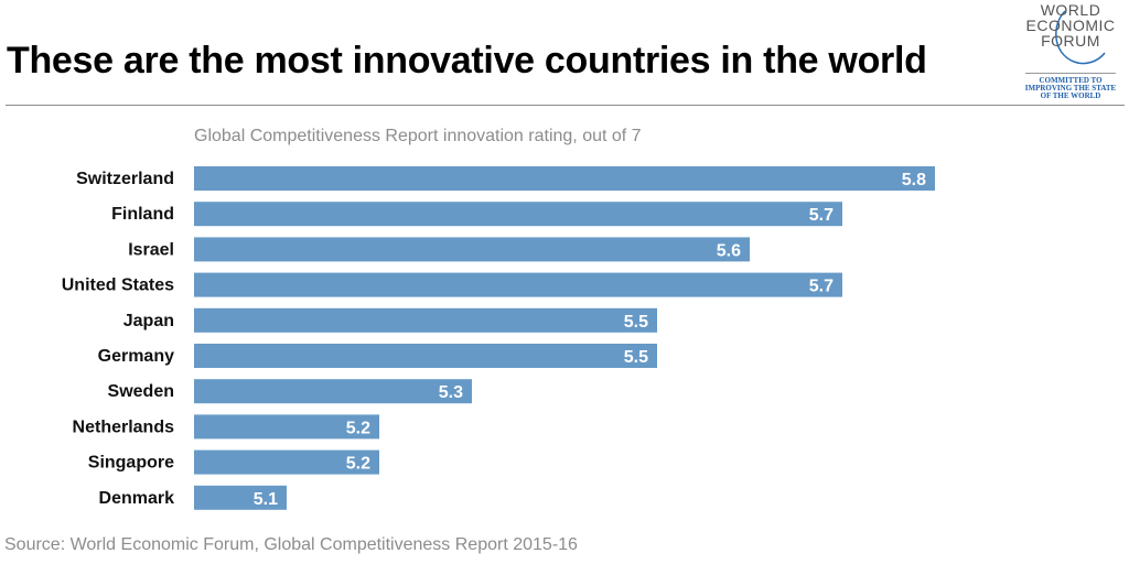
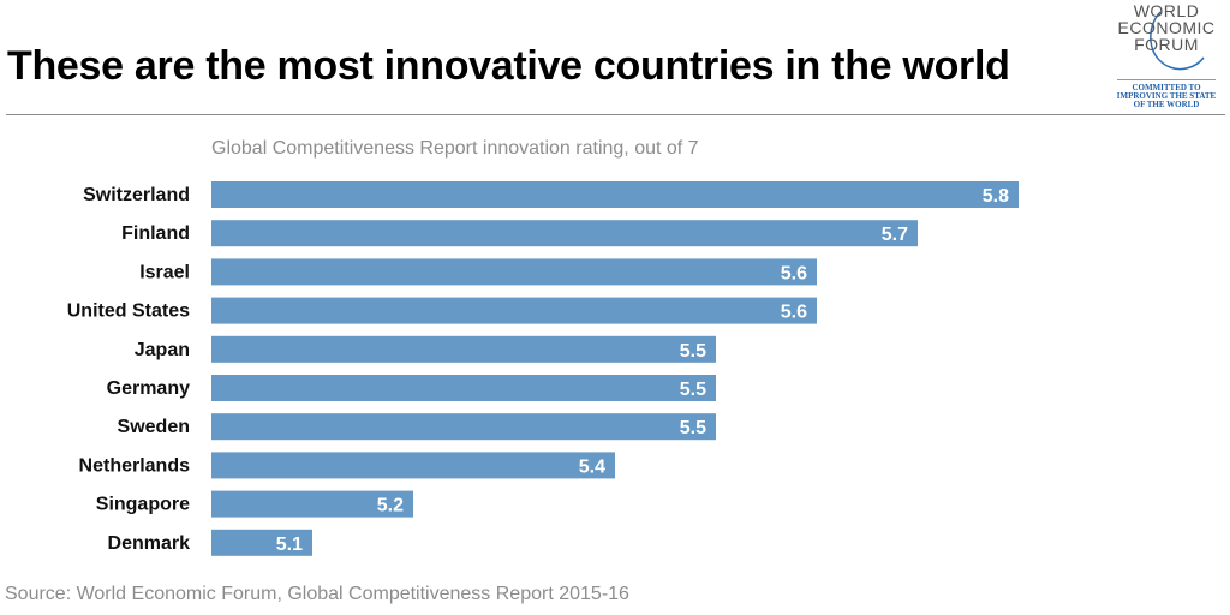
United States: 5.7 -> 5.6
Sweden: 5.3 -> 5.5
Netherlands: 5.2 -> 5.4
